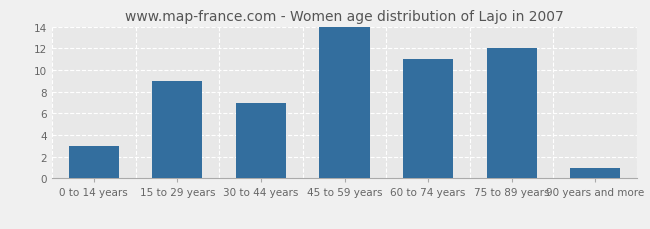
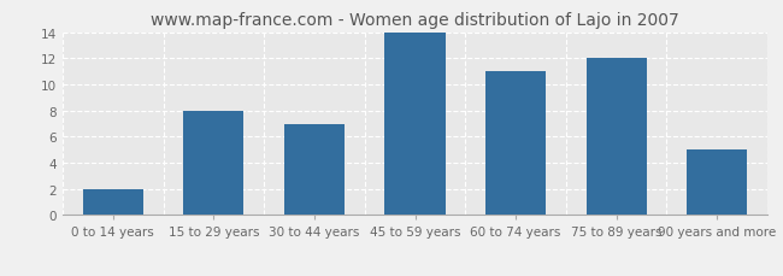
0 to 14 years: 3 -> 2
15 to 29 years: 9 -> 8
90 years and more: 1 -> 5
